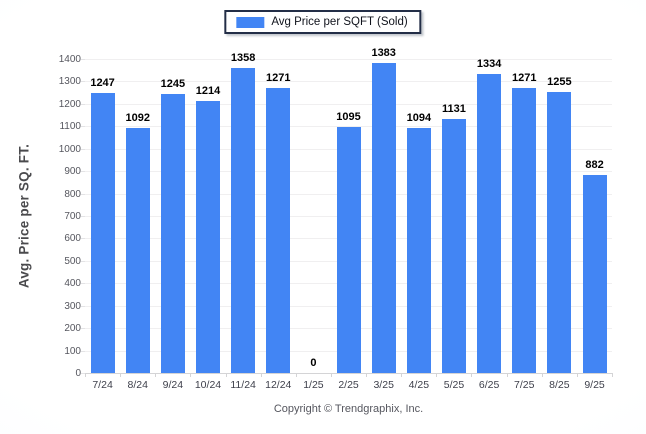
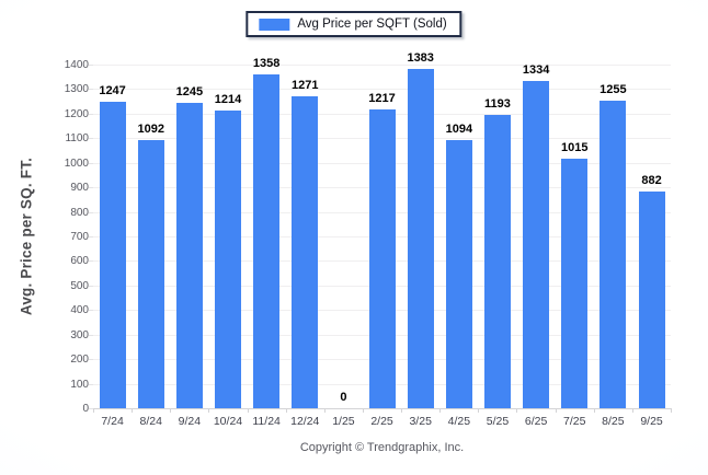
2/25: 1095 -> 1217
5/25: 1131 -> 1193
7/25: 1271 -> 1015
